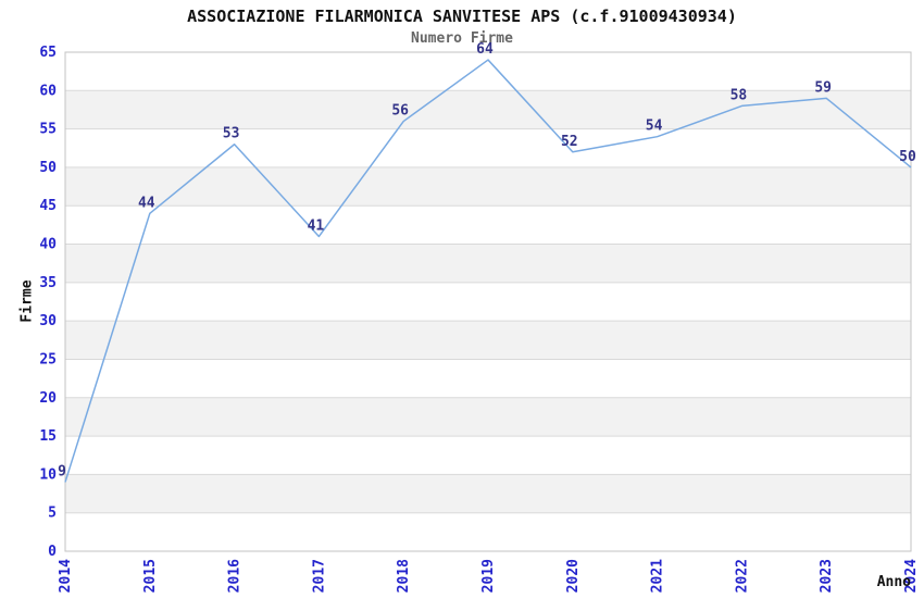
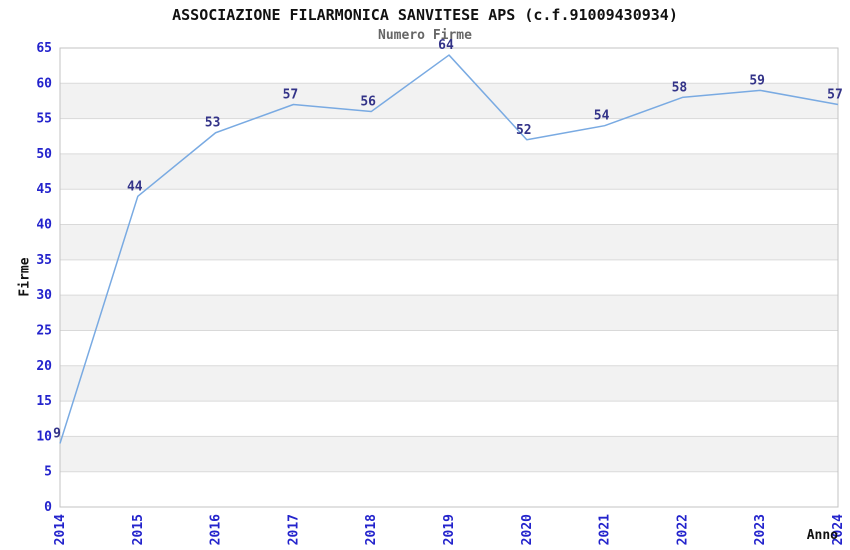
2017: 41 -> 57
2024: 50 -> 57
